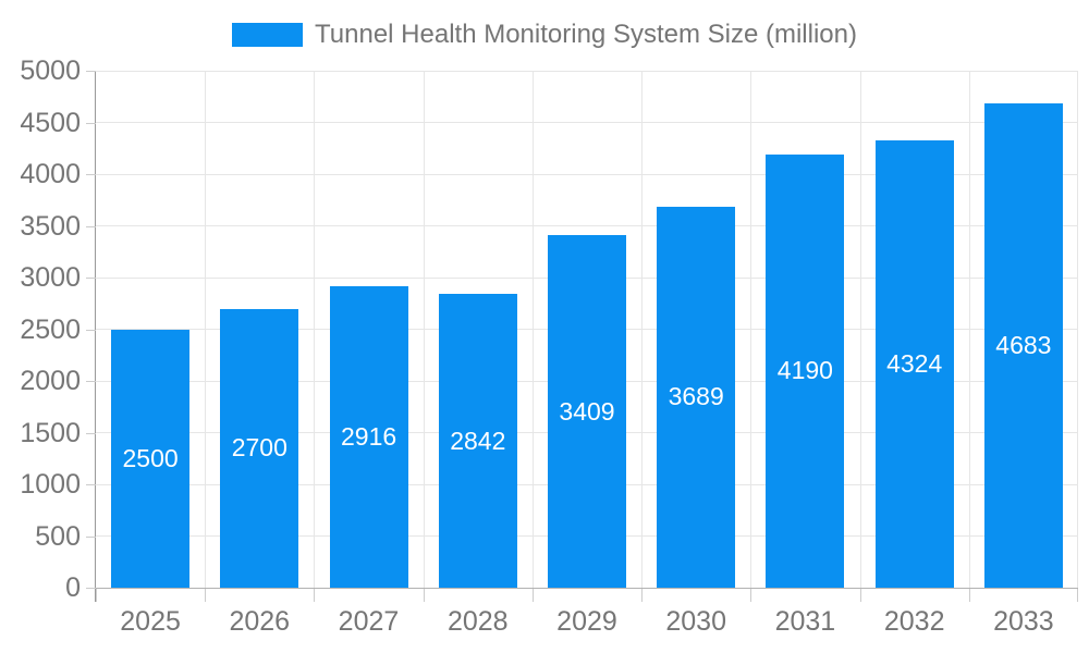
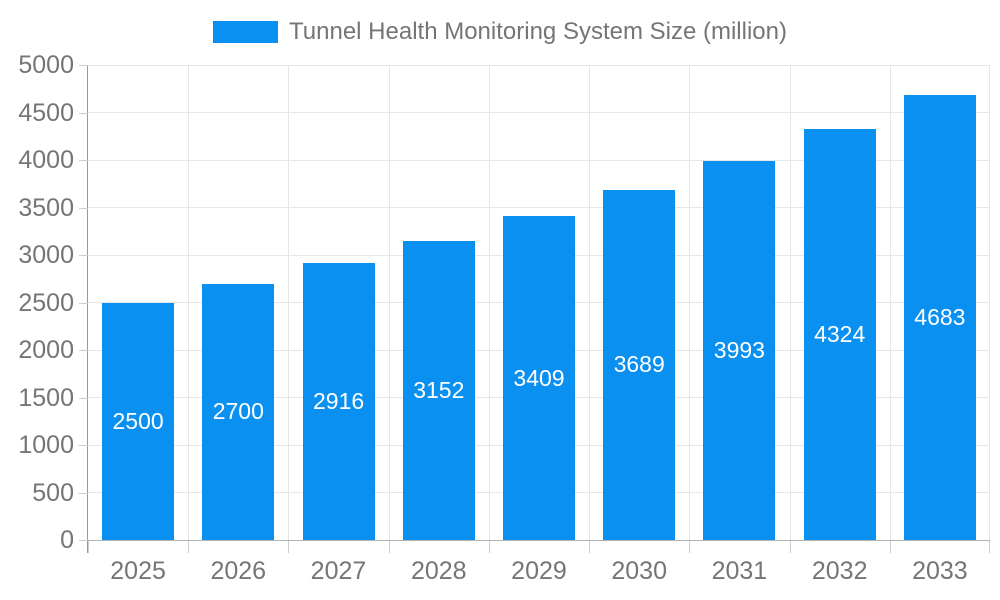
2028: 2842 -> 3152
2031: 4190 -> 3993
